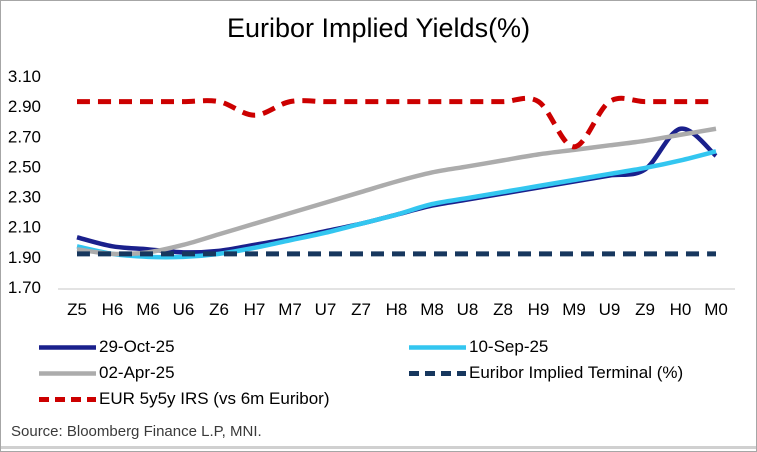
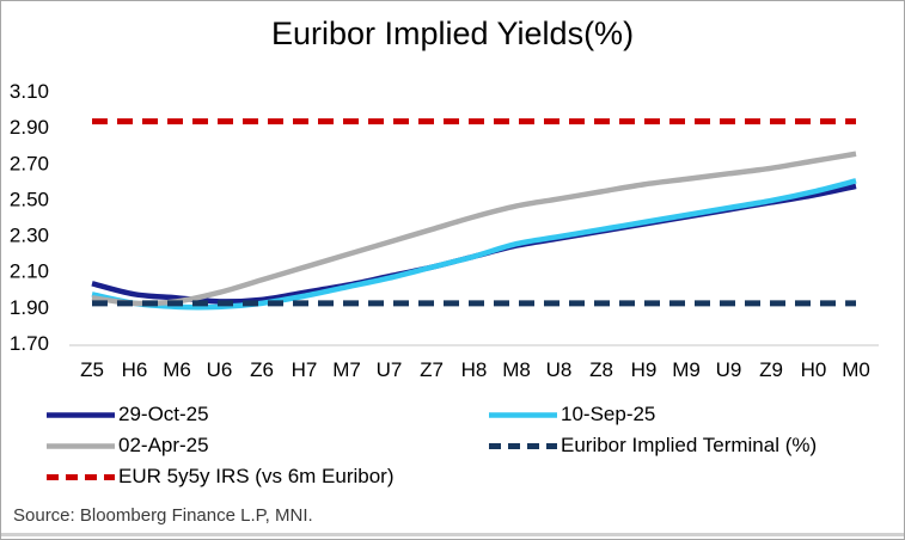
EUR 5y5y IRS (vs 6m Euribor)/H7: 2.84 -> 2.93
EUR 5y5y IRS (vs 6m Euribor)/M9: 2.63 -> 2.93
29-Oct-25/H0: 2.75 -> 2.52
